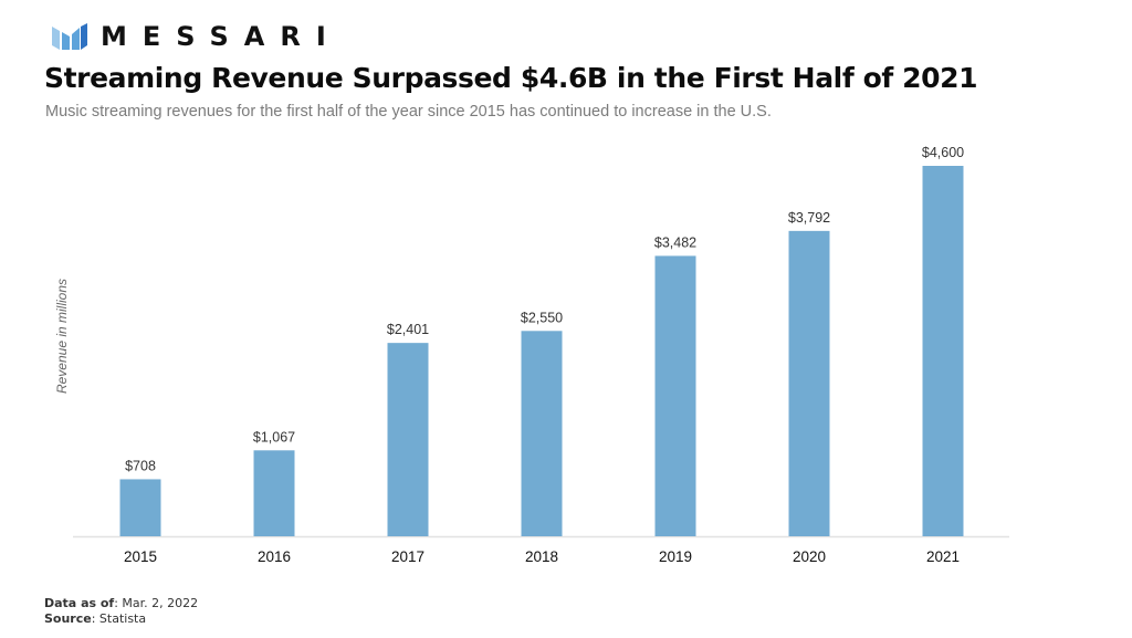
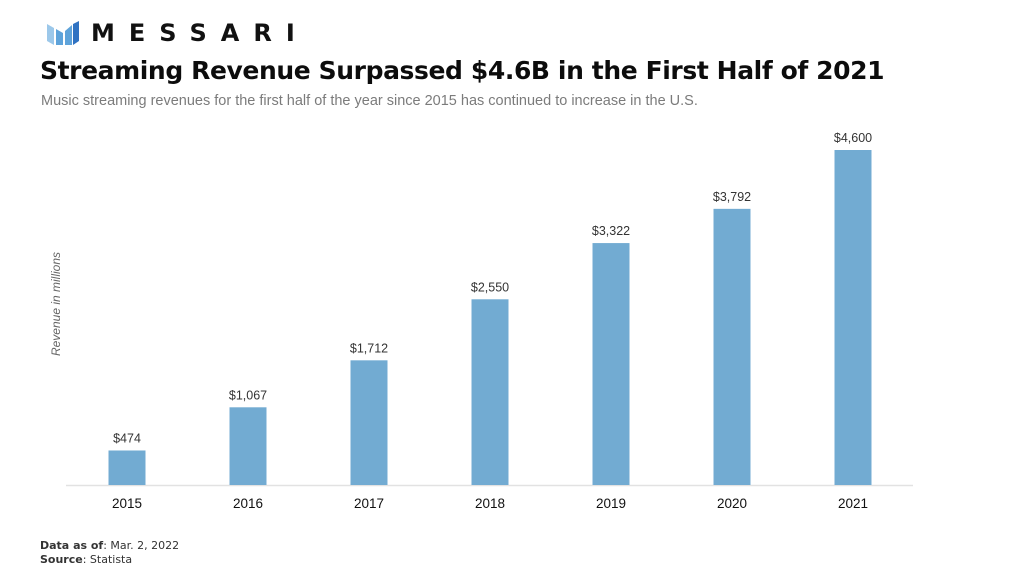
2015: $708 -> $474
2017: $2,401 -> $1,712
2019: $3,482 -> $3,322
